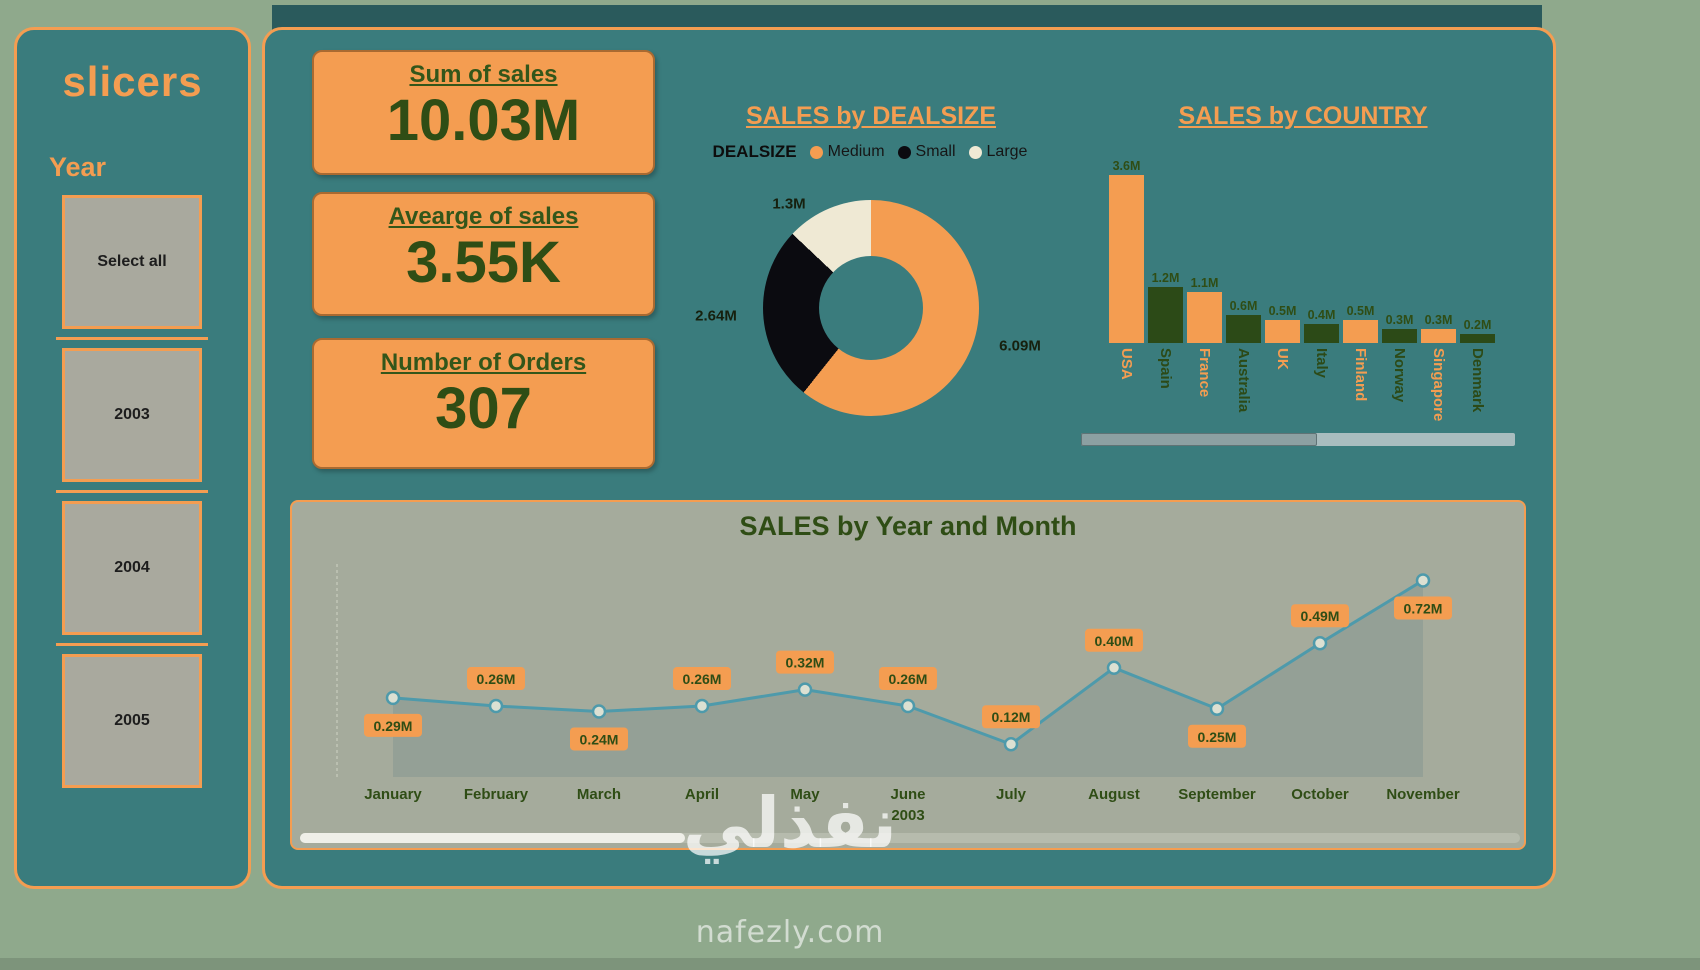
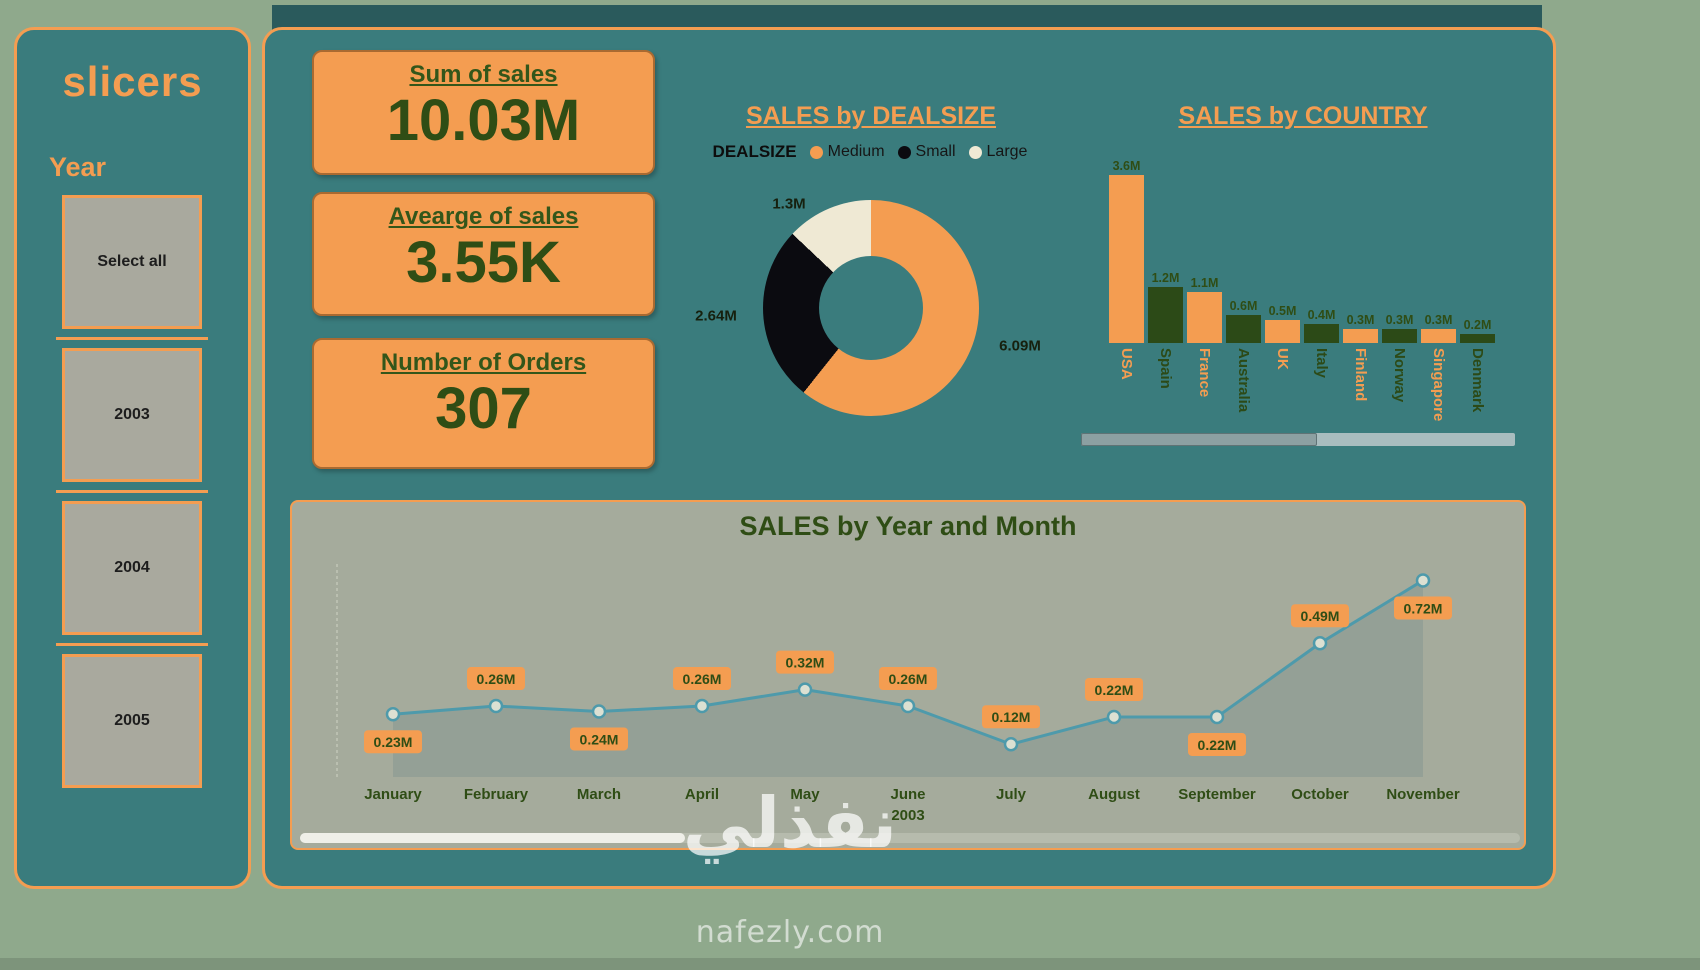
SALES by COUNTRY/Finland: 0.5M -> 0.3M
SALES by Year and Month/January: 0.29M -> 0.23M
SALES by Year and Month/August: 0.40M -> 0.22M
SALES by Year and Month/September: 0.25M -> 0.22M
